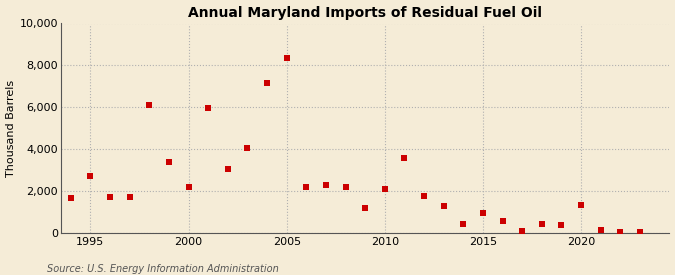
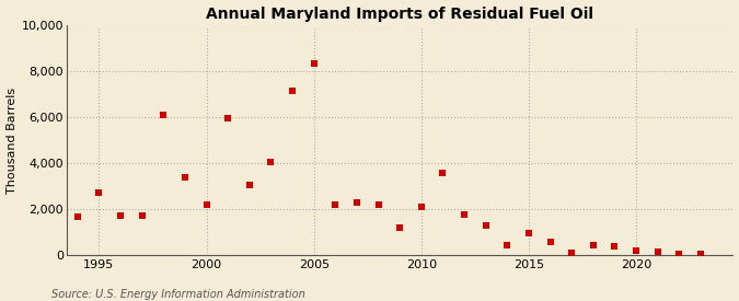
2020: 1,350 -> 200
